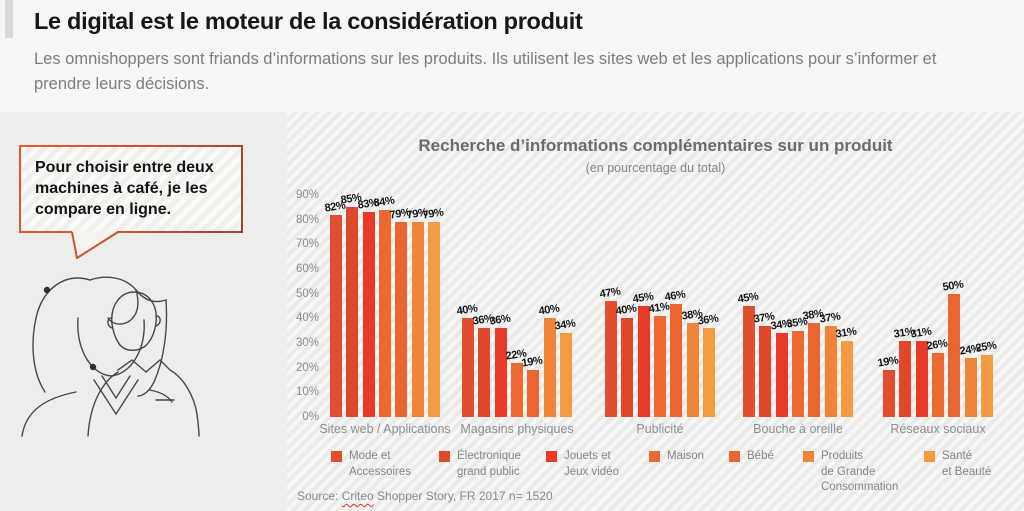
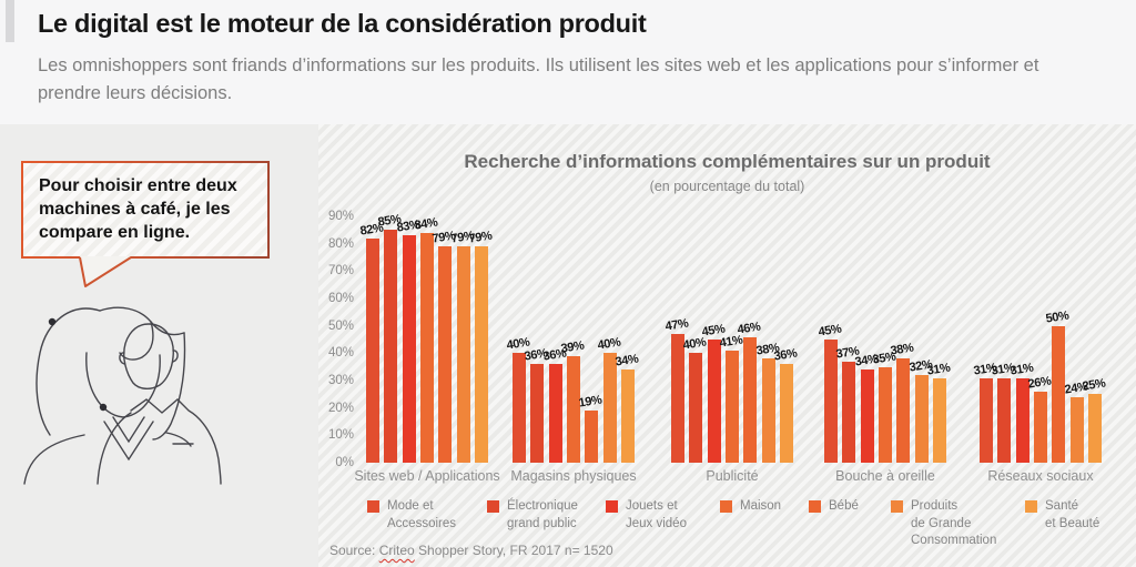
Maison/Magasins physiques: 22% -> 39%
Produits de Grande Consommation/Bouche à oreille: 37% -> 32%
Mode et Accessoires/Réseaux sociaux: 19% -> 31%
